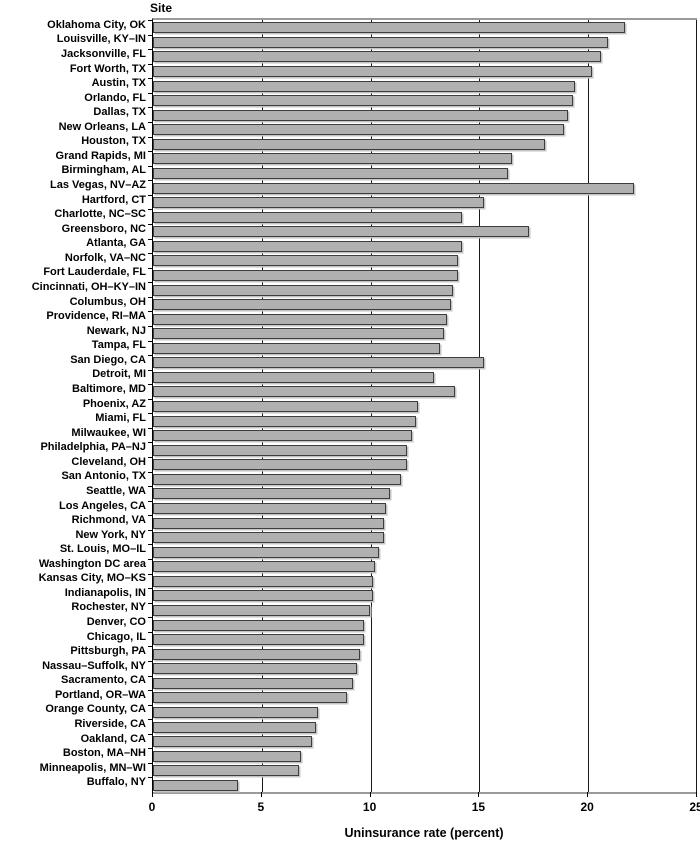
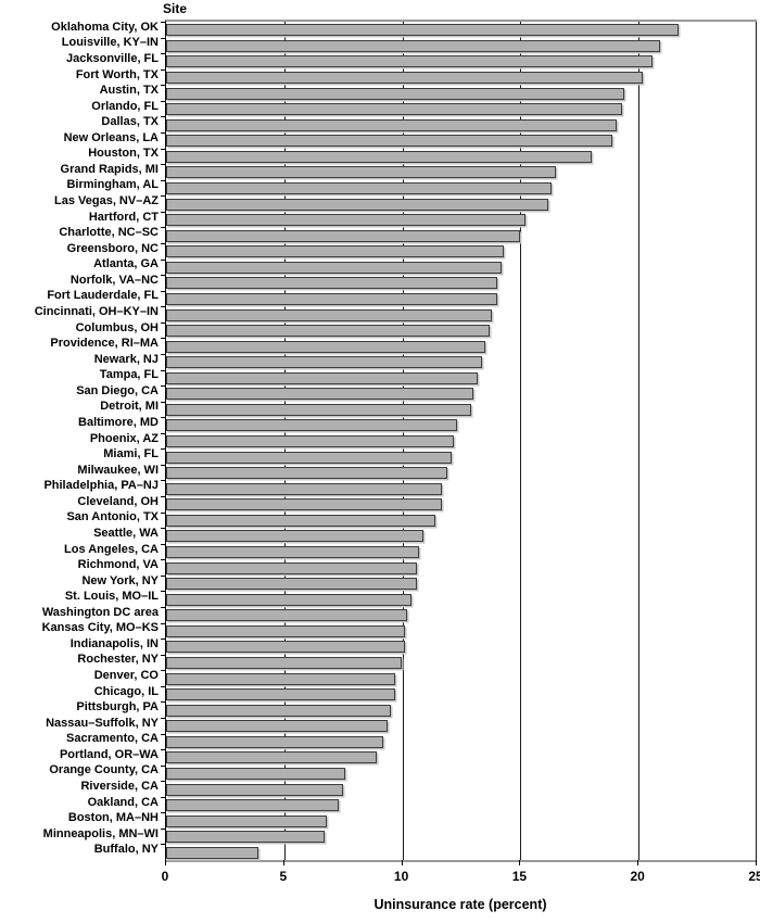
Las Vegas, NV–AZ: 22.0 -> 16.1
Charlotte, NC–SC: 14.1 -> 14.9
Greensboro, NC: 17.2 -> 14.2
San Diego, CA: 15.1 -> 12.9
Baltimore, MD: 13.8 -> 12.2
